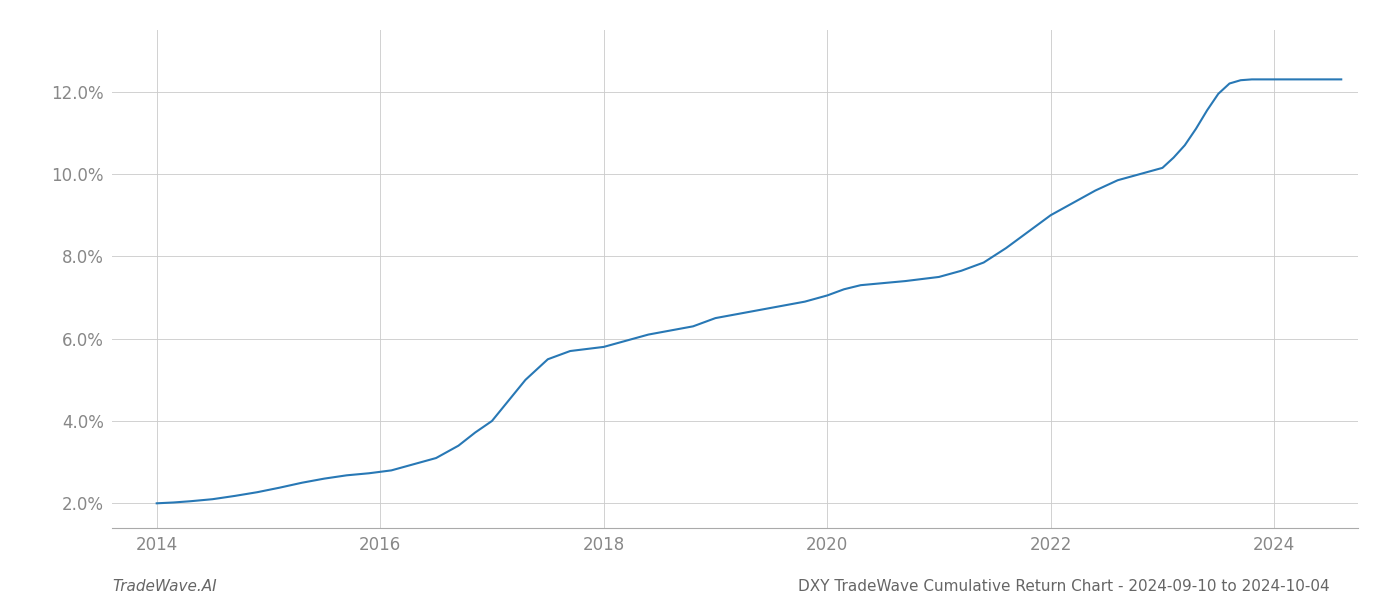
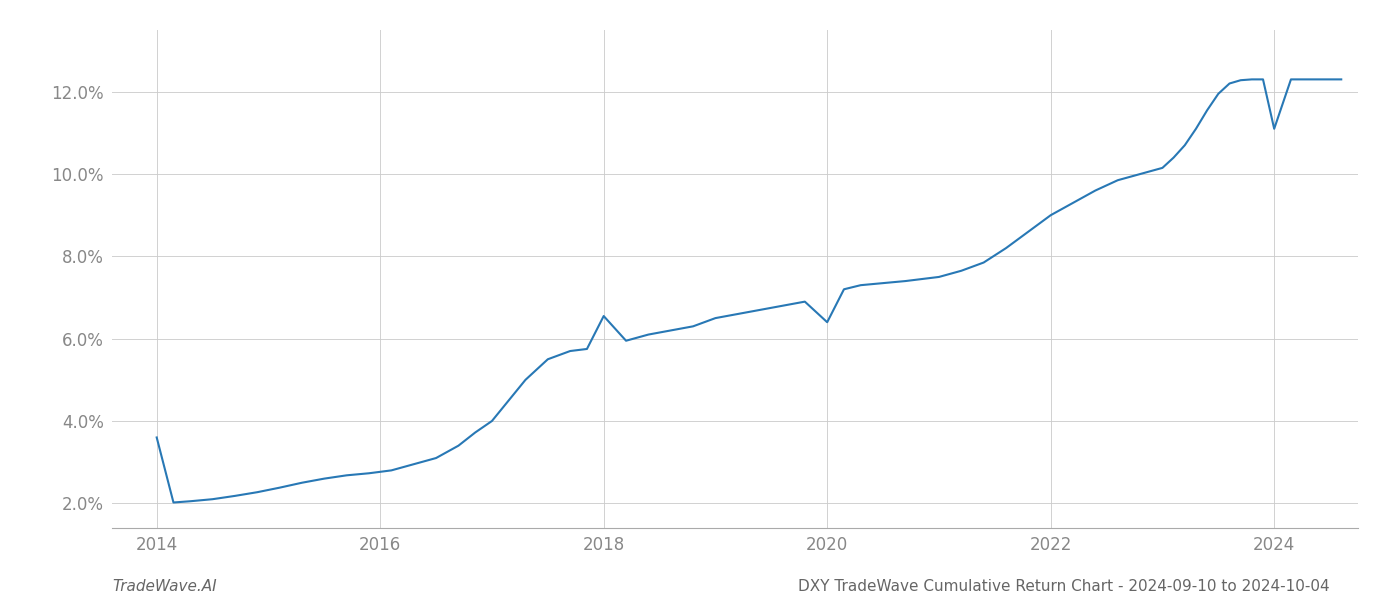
2014: 2.00% -> 3.60%
2018: 5.80% -> 6.55%
2020: 7.05% -> 6.40%
2024: 12.30% -> 11.10%
